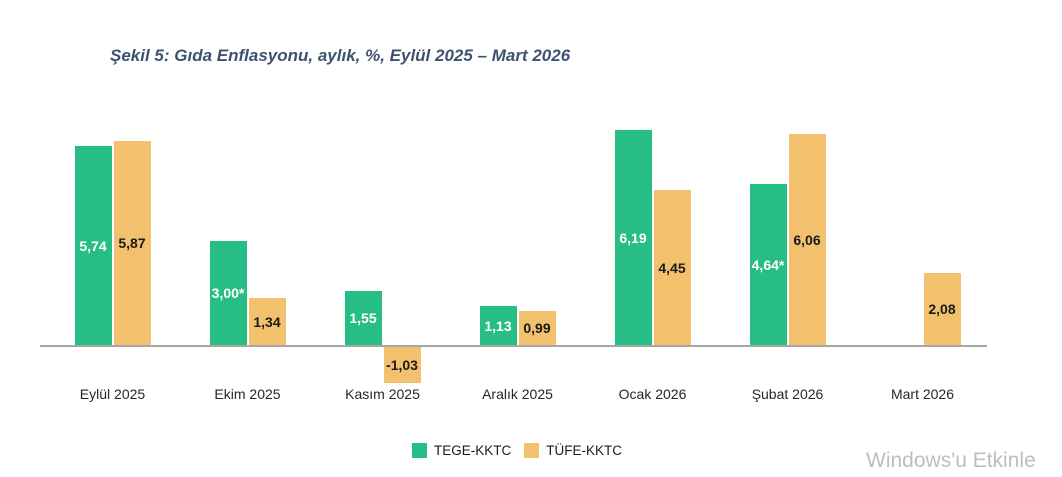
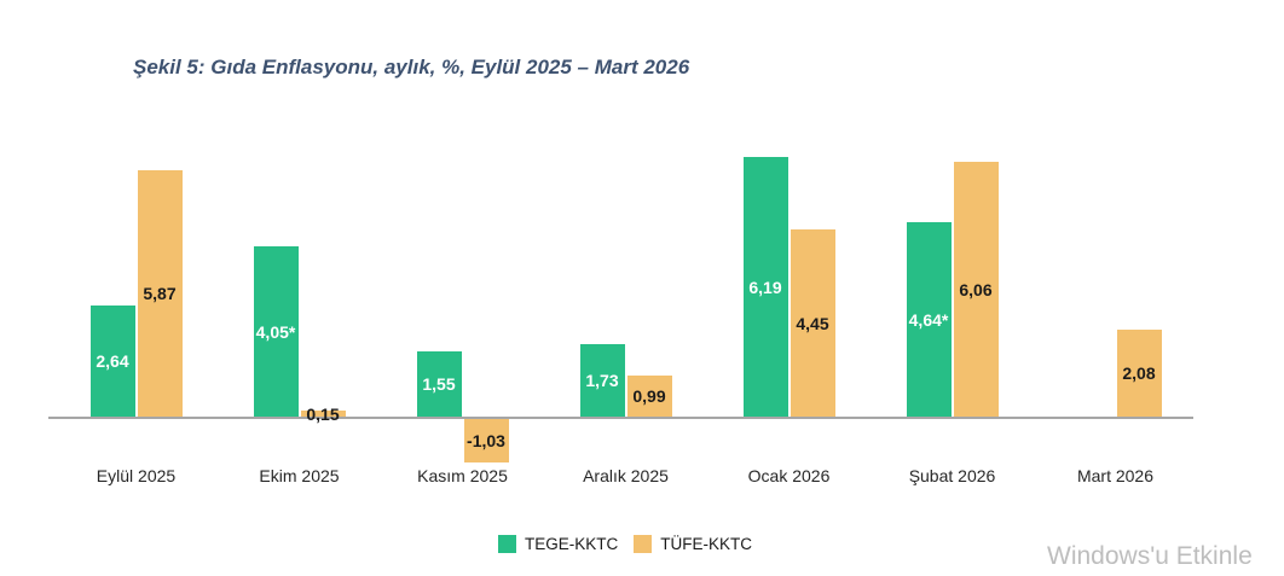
TEGE-KKTC/Eylül 2025: 5,74 -> 2,64
TEGE-KKTC/Ekim 2025: 3,00 -> 4,05
TÜFE-KKTC/Ekim 2025: 1,34 -> 0,15
TEGE-KKTC/Aralık 2025: 1,13 -> 1,73
